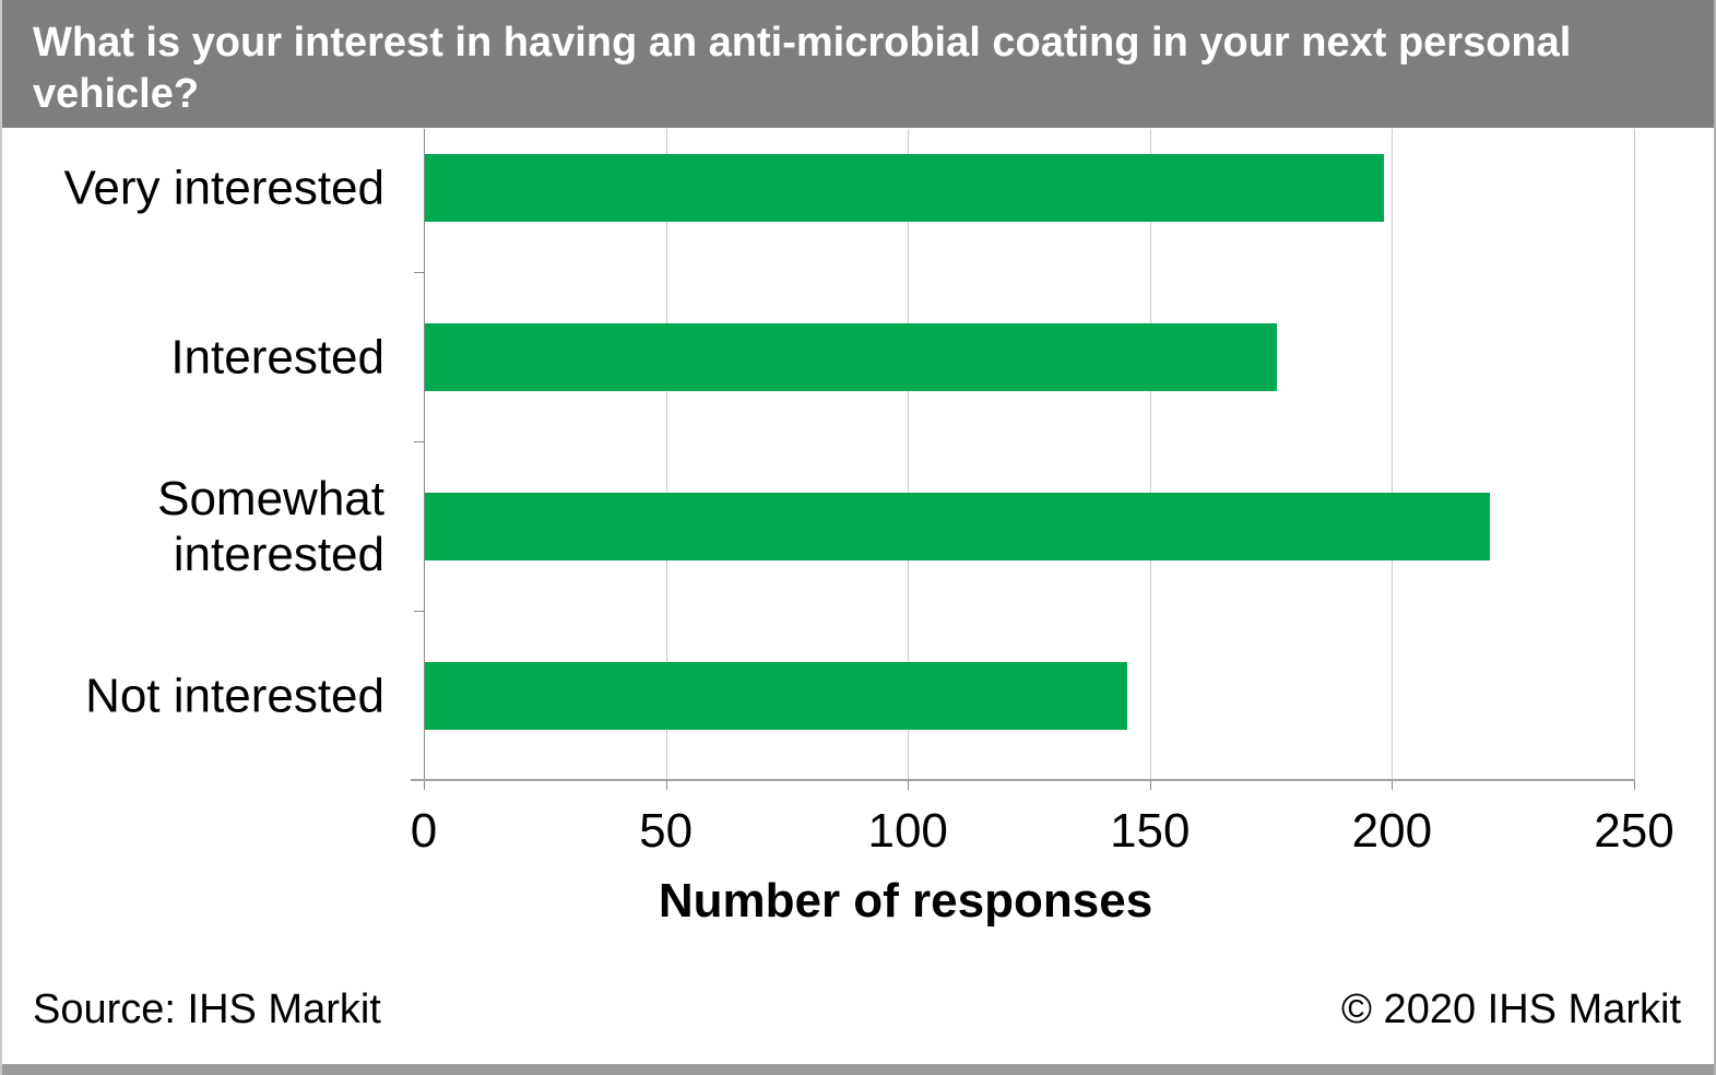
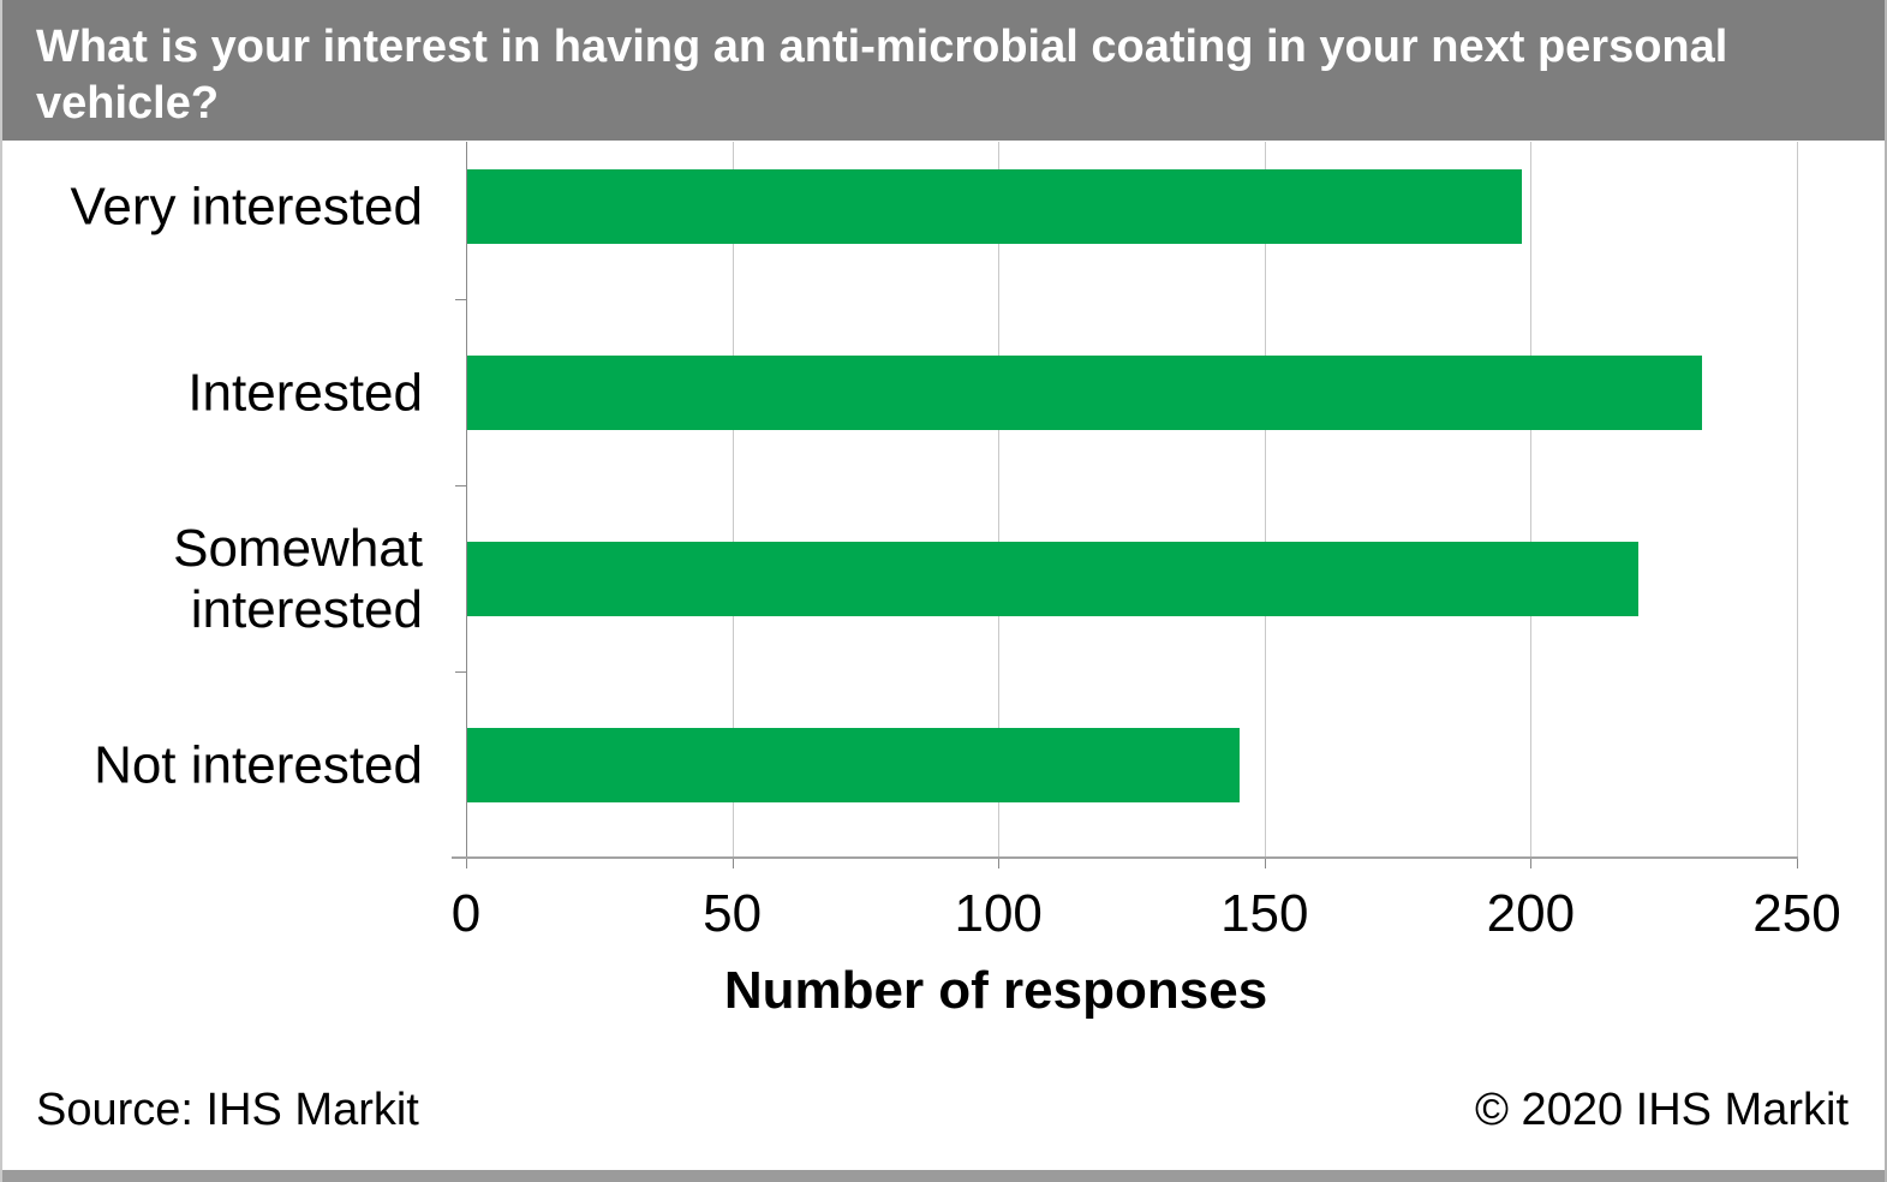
Interested: 176 -> 232
